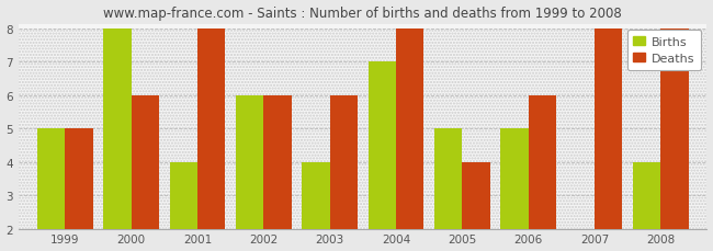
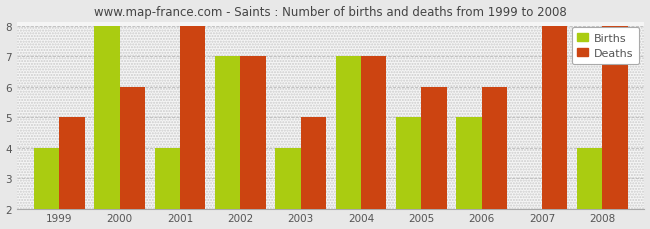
Births/1999: 5 -> 4
Births/2002: 6 -> 7
Deaths/2002: 6 -> 7
Deaths/2003: 6 -> 5
Deaths/2004: 8 -> 7
Deaths/2005: 4 -> 6
